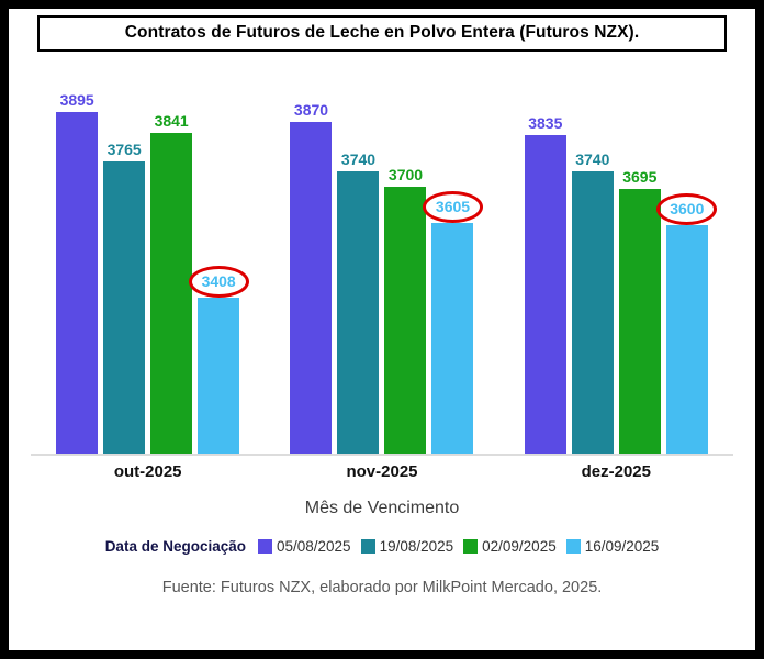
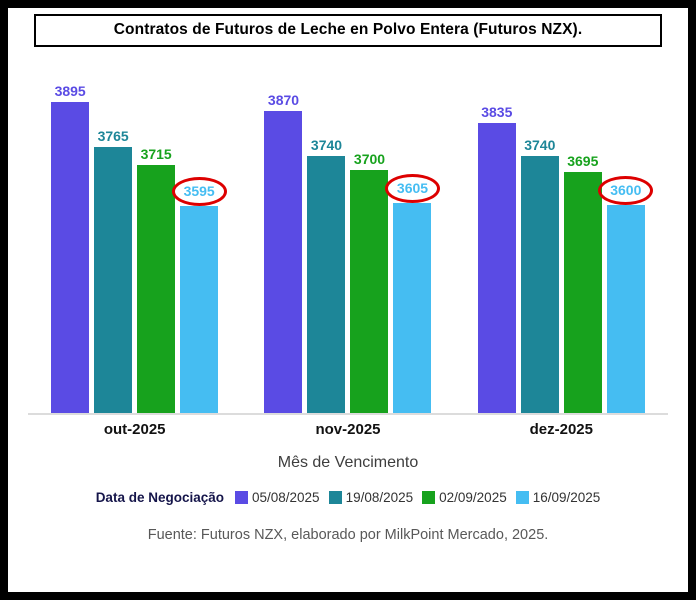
02/09/2025/out-2025: 3841 -> 3715
16/09/2025/out-2025: 3408 -> 3595
